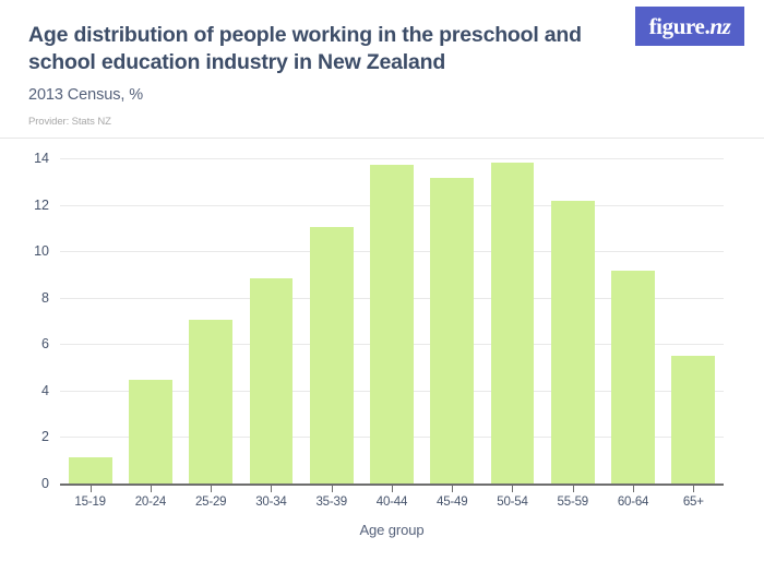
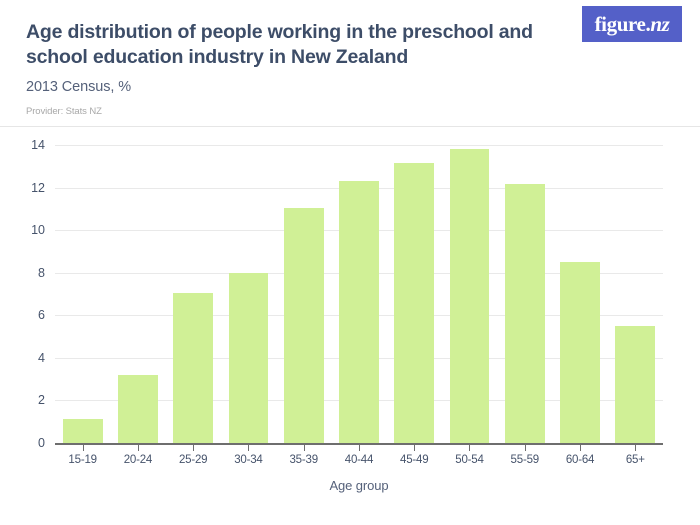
20-24: 4.5 -> 3.2
30-34: 8.8 -> 8.0
40-44: 13.7 -> 12.3
60-64: 9.2 -> 8.5
